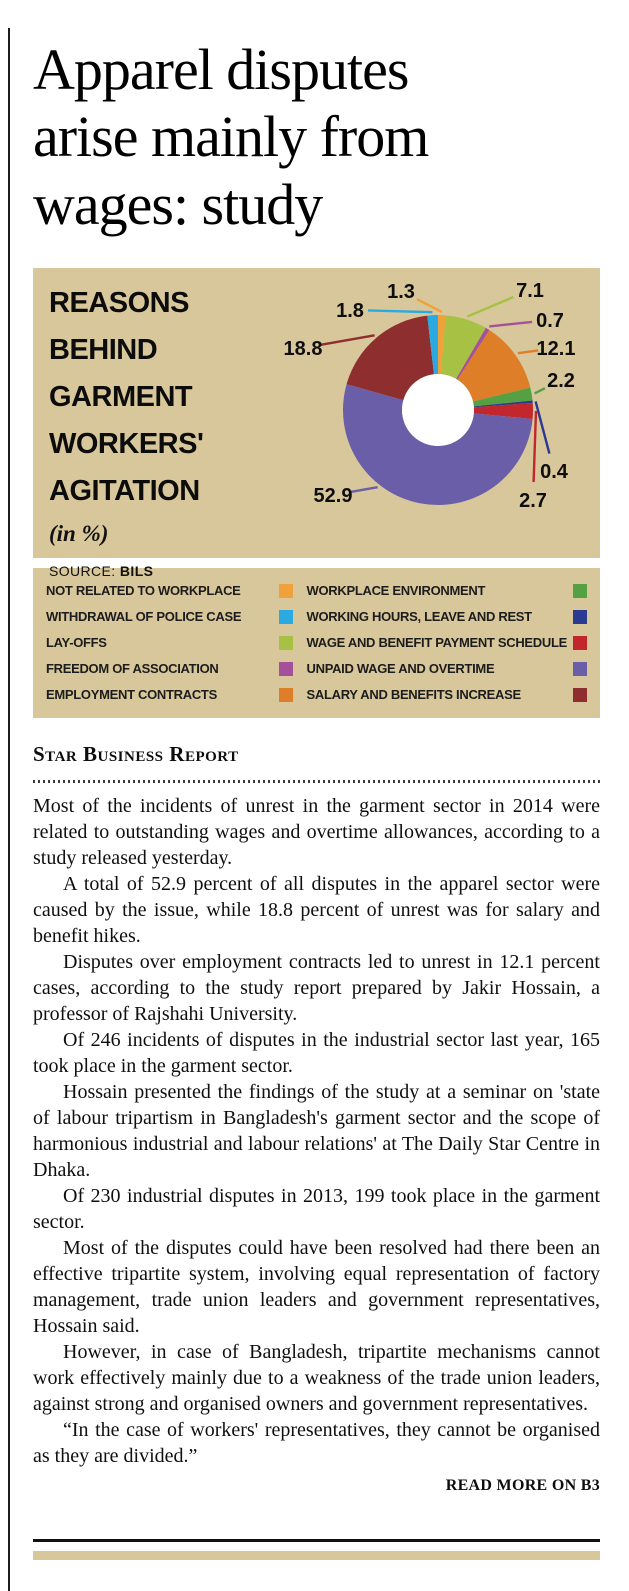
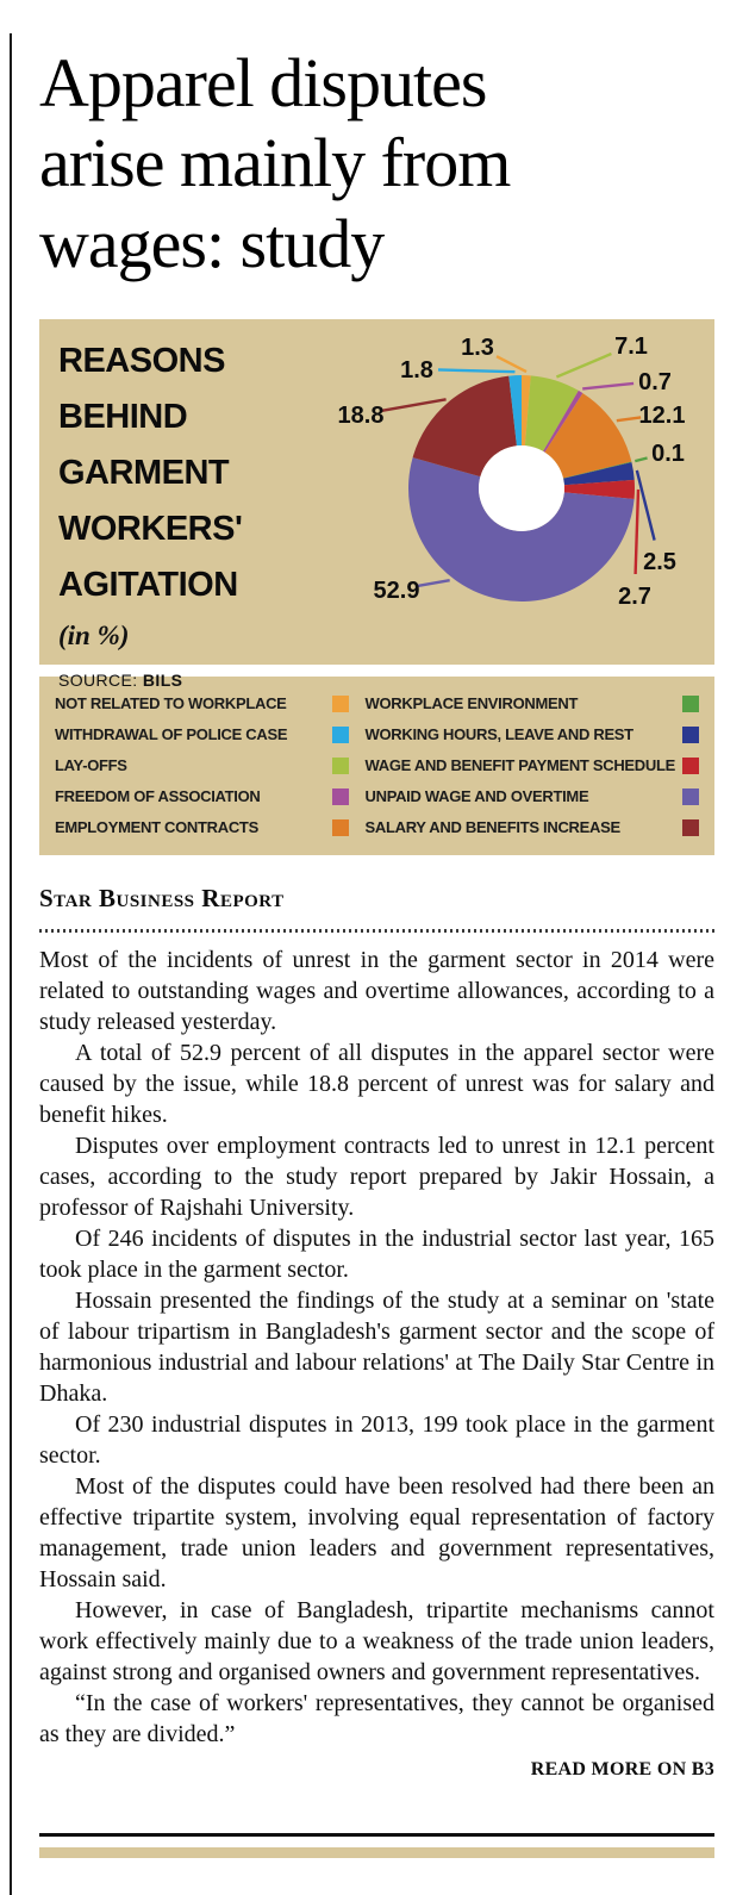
WORKPLACE ENVIRONMENT: 2.2 -> 0.1
WORKING HOURS, LEAVE AND REST: 0.4 -> 2.5
